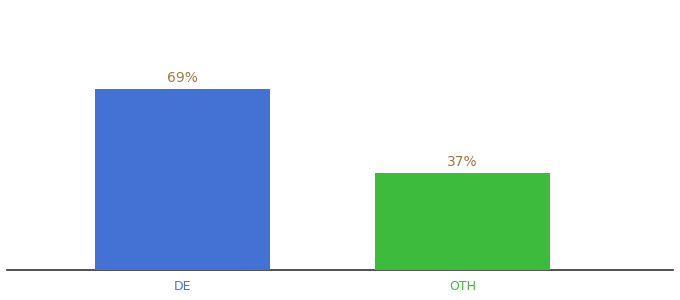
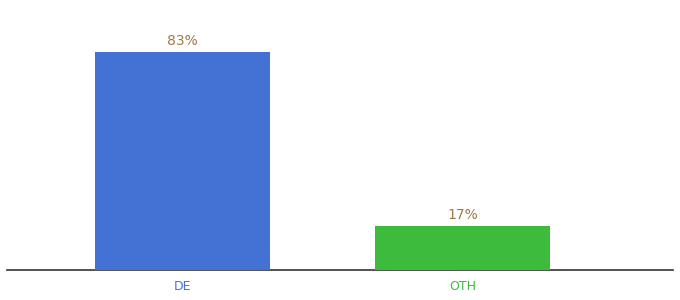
DE: 69% -> 83%
OTH: 37% -> 17%
